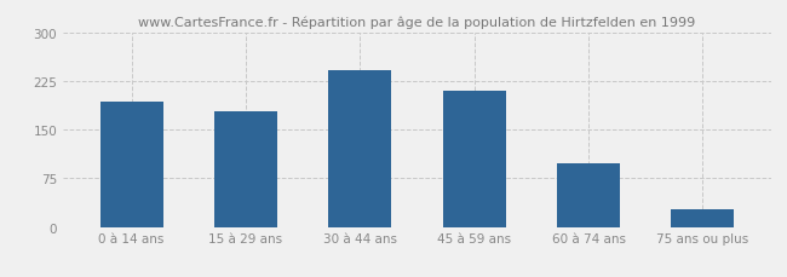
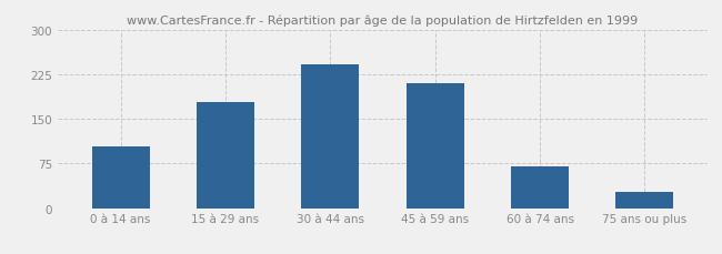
0 à 14 ans: 193 -> 104
60 à 74 ans: 98 -> 70
